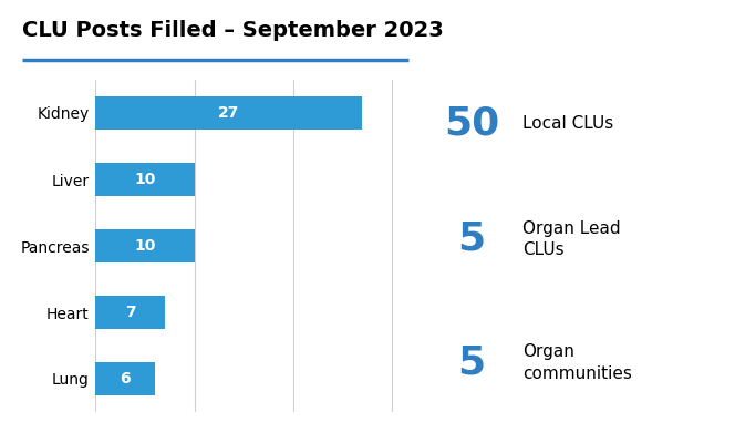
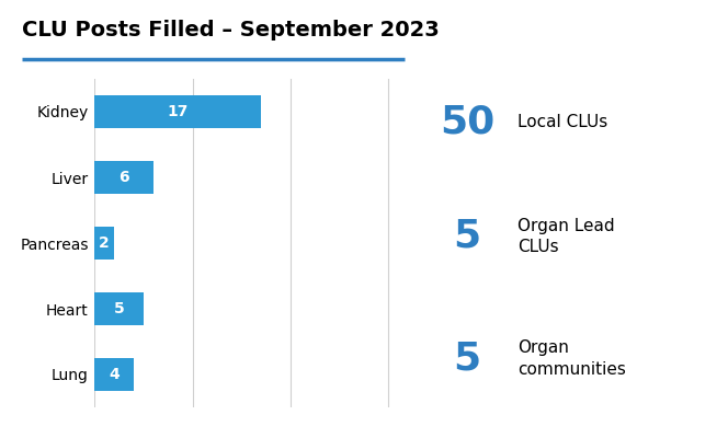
Kidney: 27 -> 17
Liver: 10 -> 6
Pancreas: 10 -> 2
Heart: 7 -> 5
Lung: 6 -> 4
